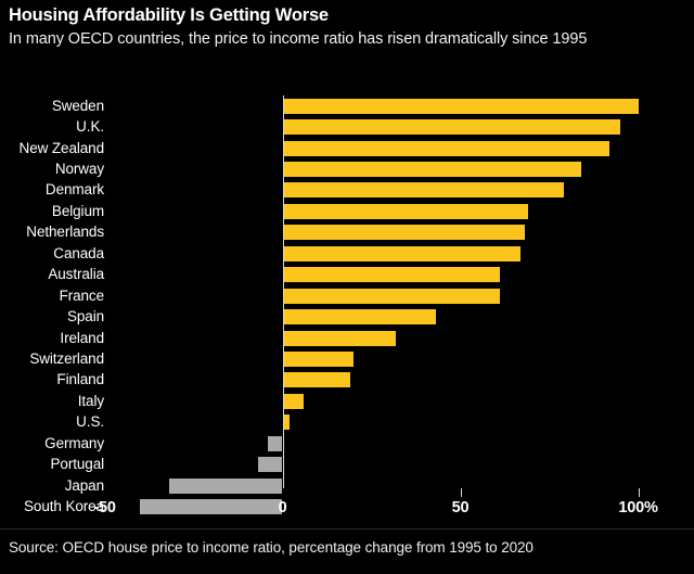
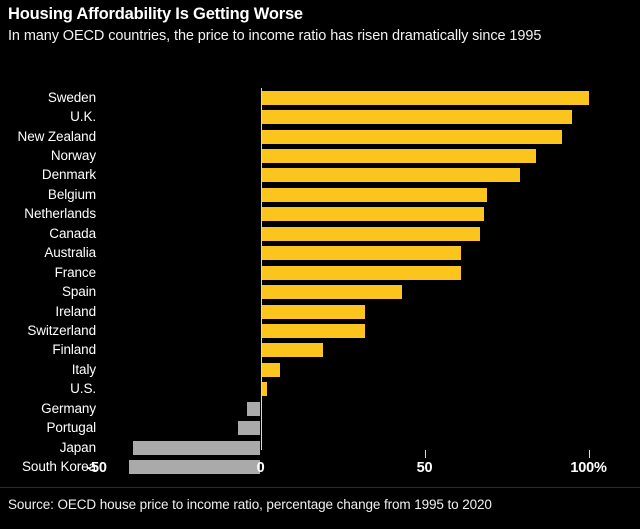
Switzerland: 20% -> 32%
Japan: -32% -> -39%
